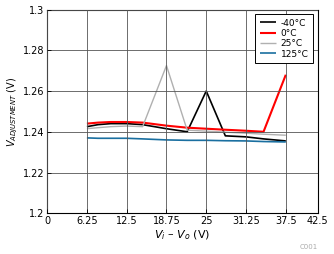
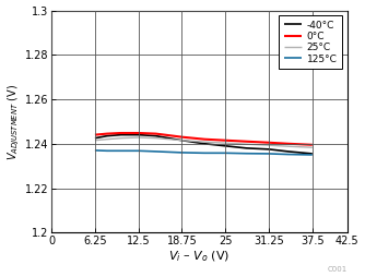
25°C/18.75: 1.2725 -> 1.2415
-40°C/25: 1.2600 -> 1.2390
0°C/37.5: 1.2680 -> 1.2395
